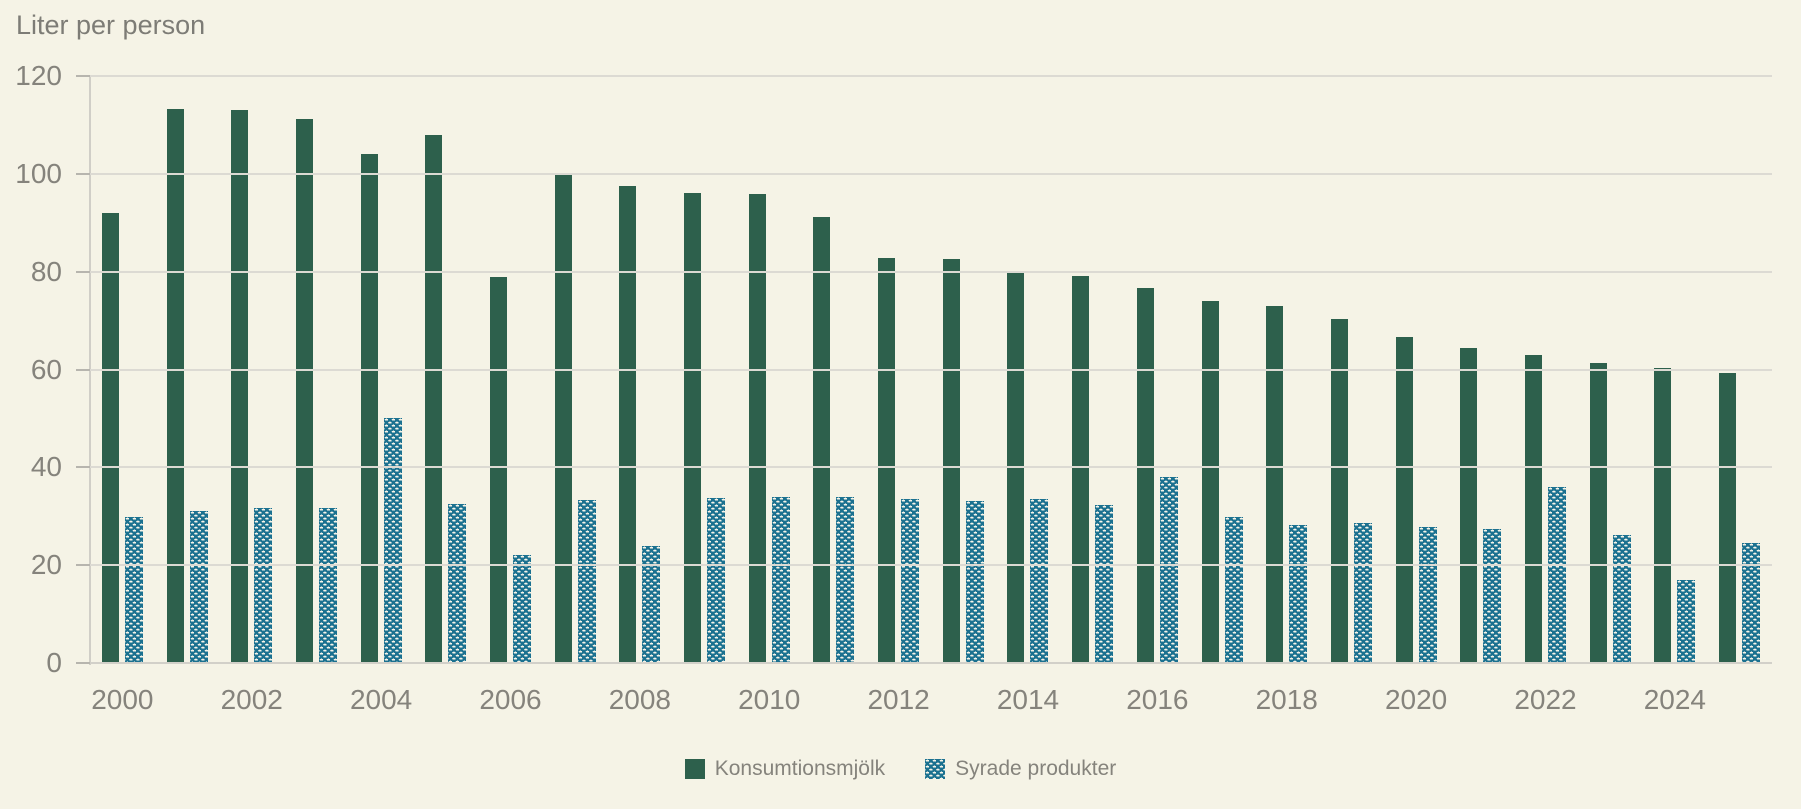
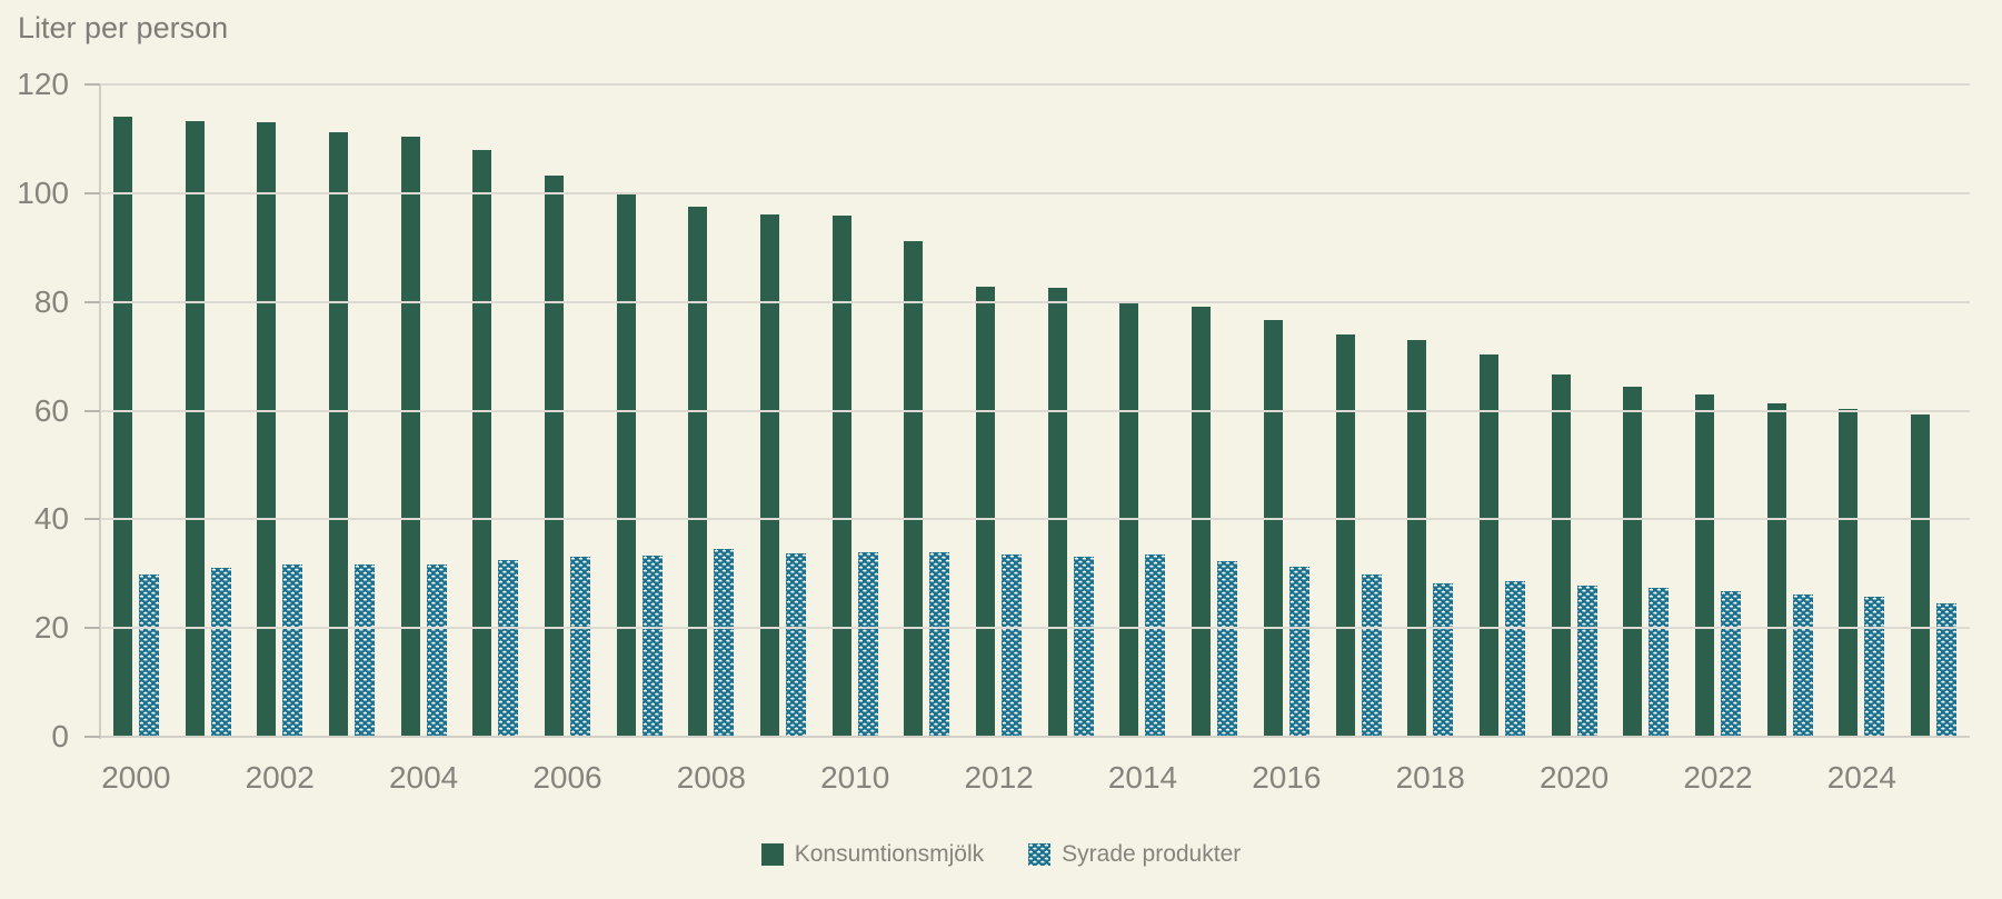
Konsumtionsmjölk/2000: 92 -> 114
Konsumtionsmjölk/2004: 104 -> 110
Syrade produkter/2004: 50 -> 32
Konsumtionsmjölk/2006: 79 -> 103
Syrade produkter/2006: 22 -> 33
Syrade produkter/2008: 24 -> 35
Syrade produkter/2016: 38 -> 31
Syrade produkter/2022: 36 -> 27
Syrade produkter/2024: 17 -> 26
